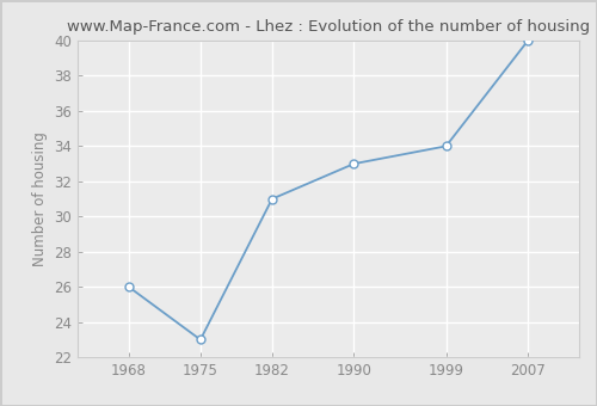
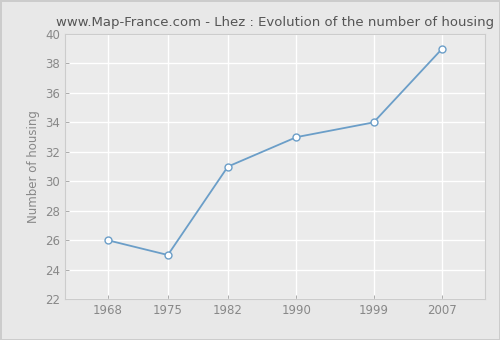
1975: 23 -> 25
2007: 40 -> 39
